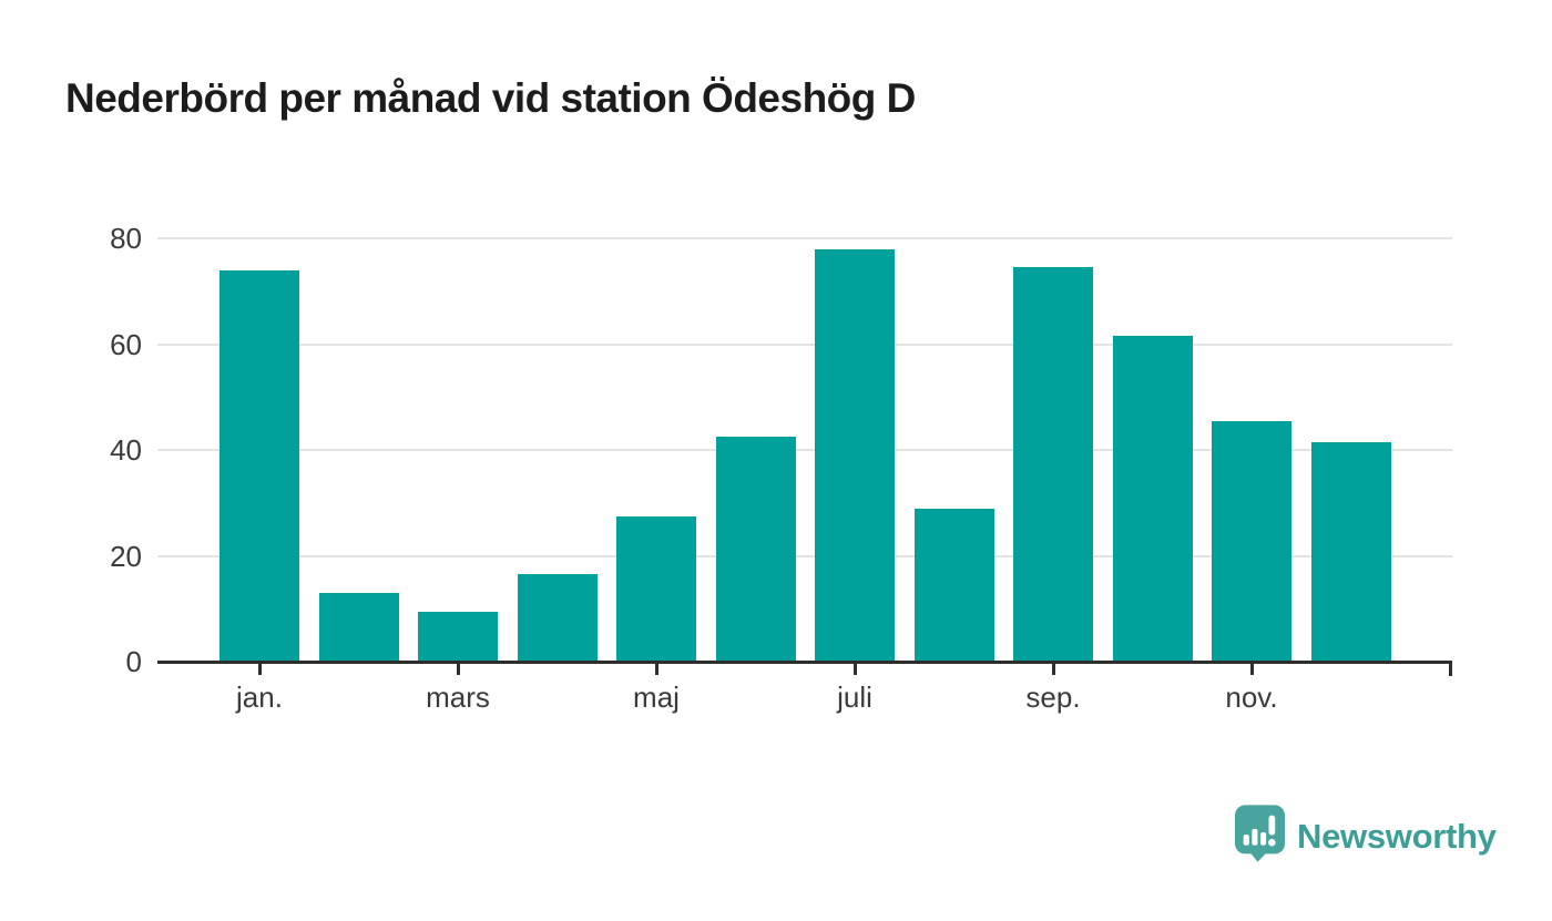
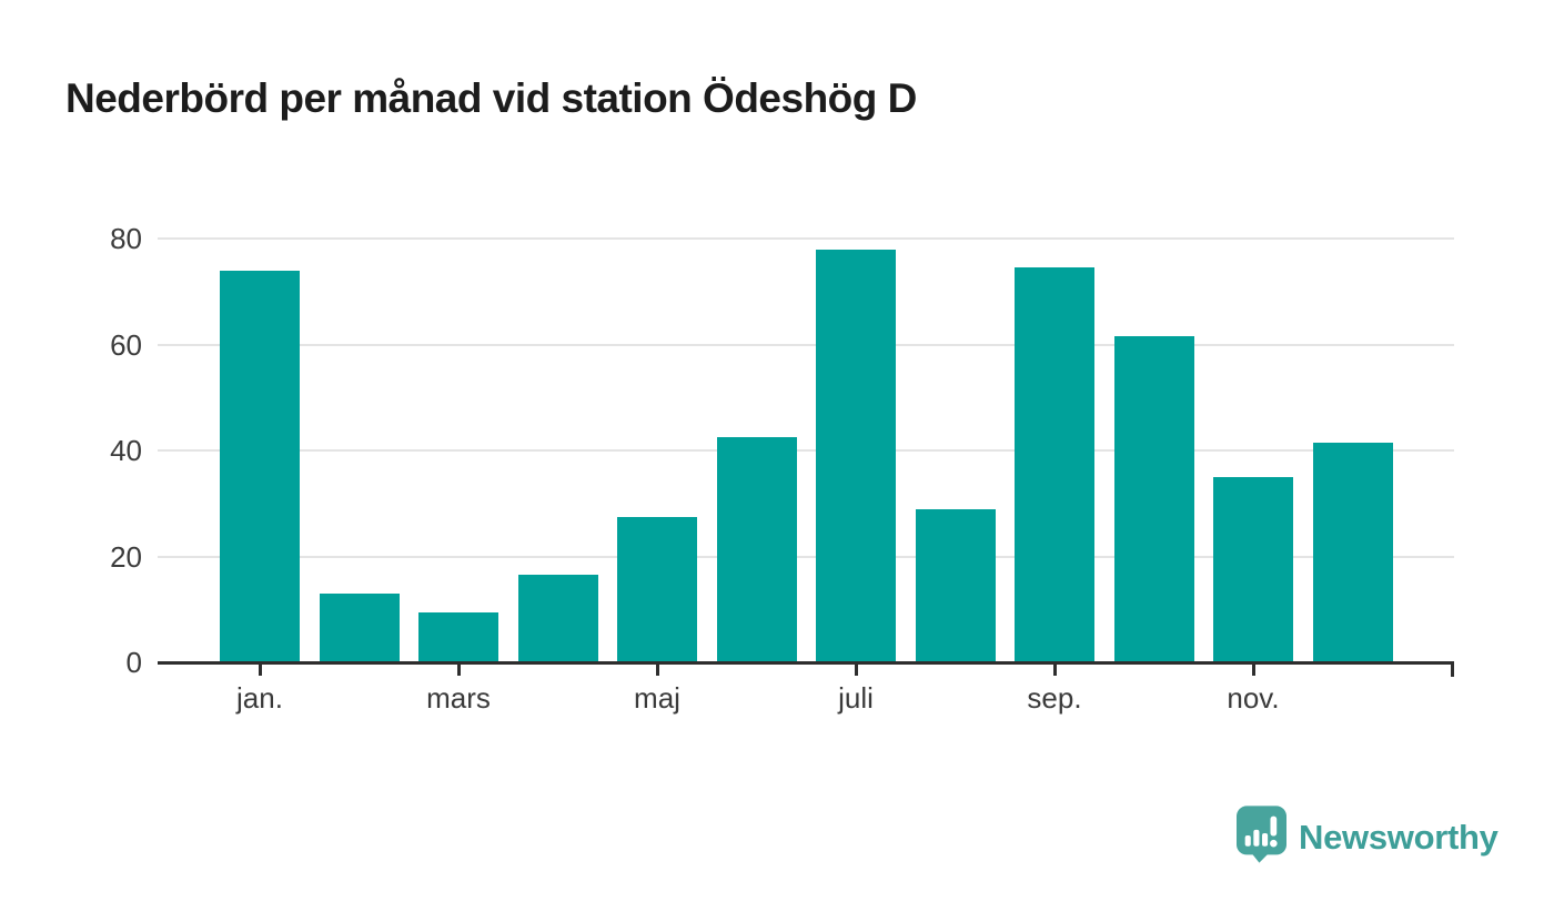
nov.: 46 -> 35
